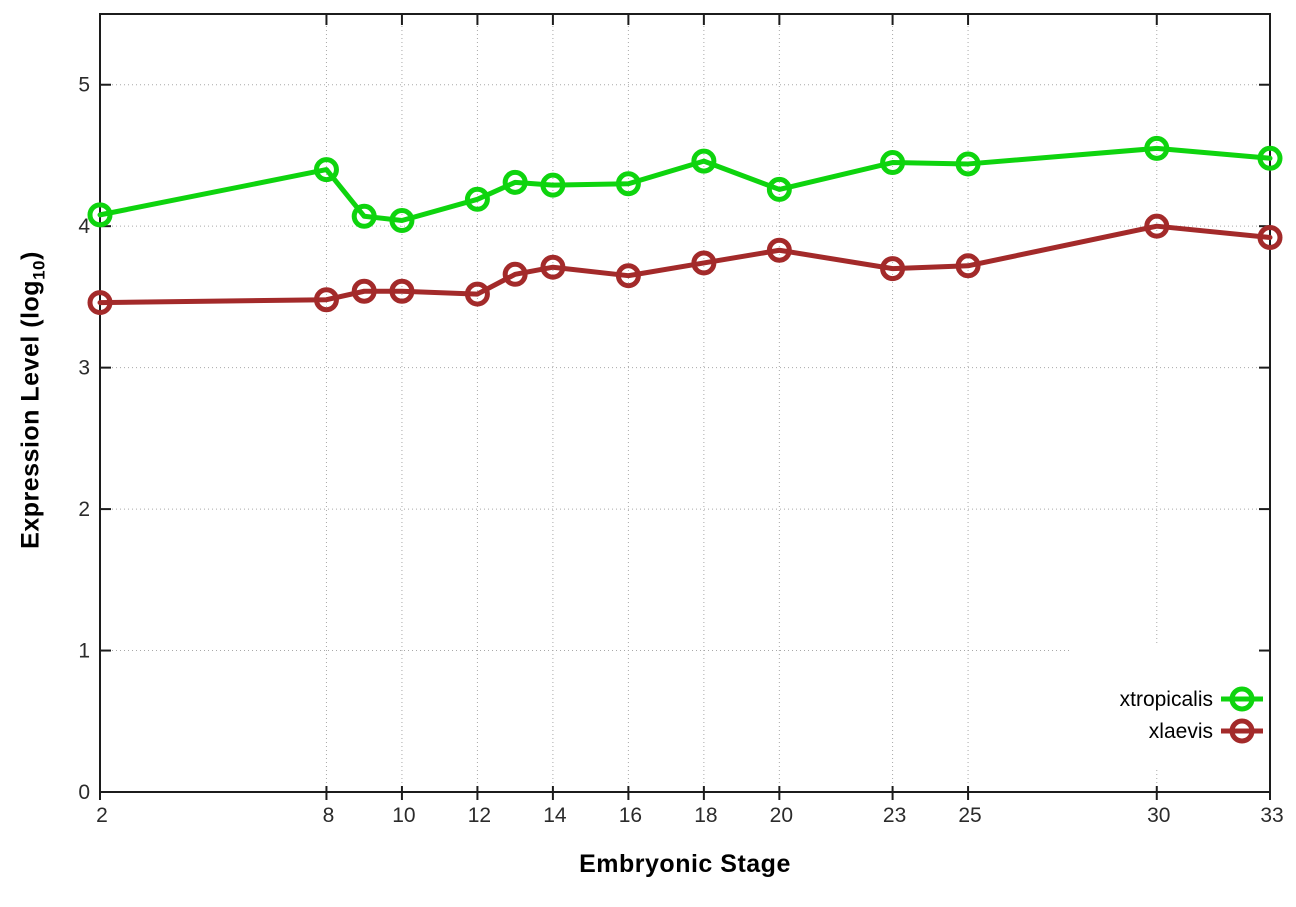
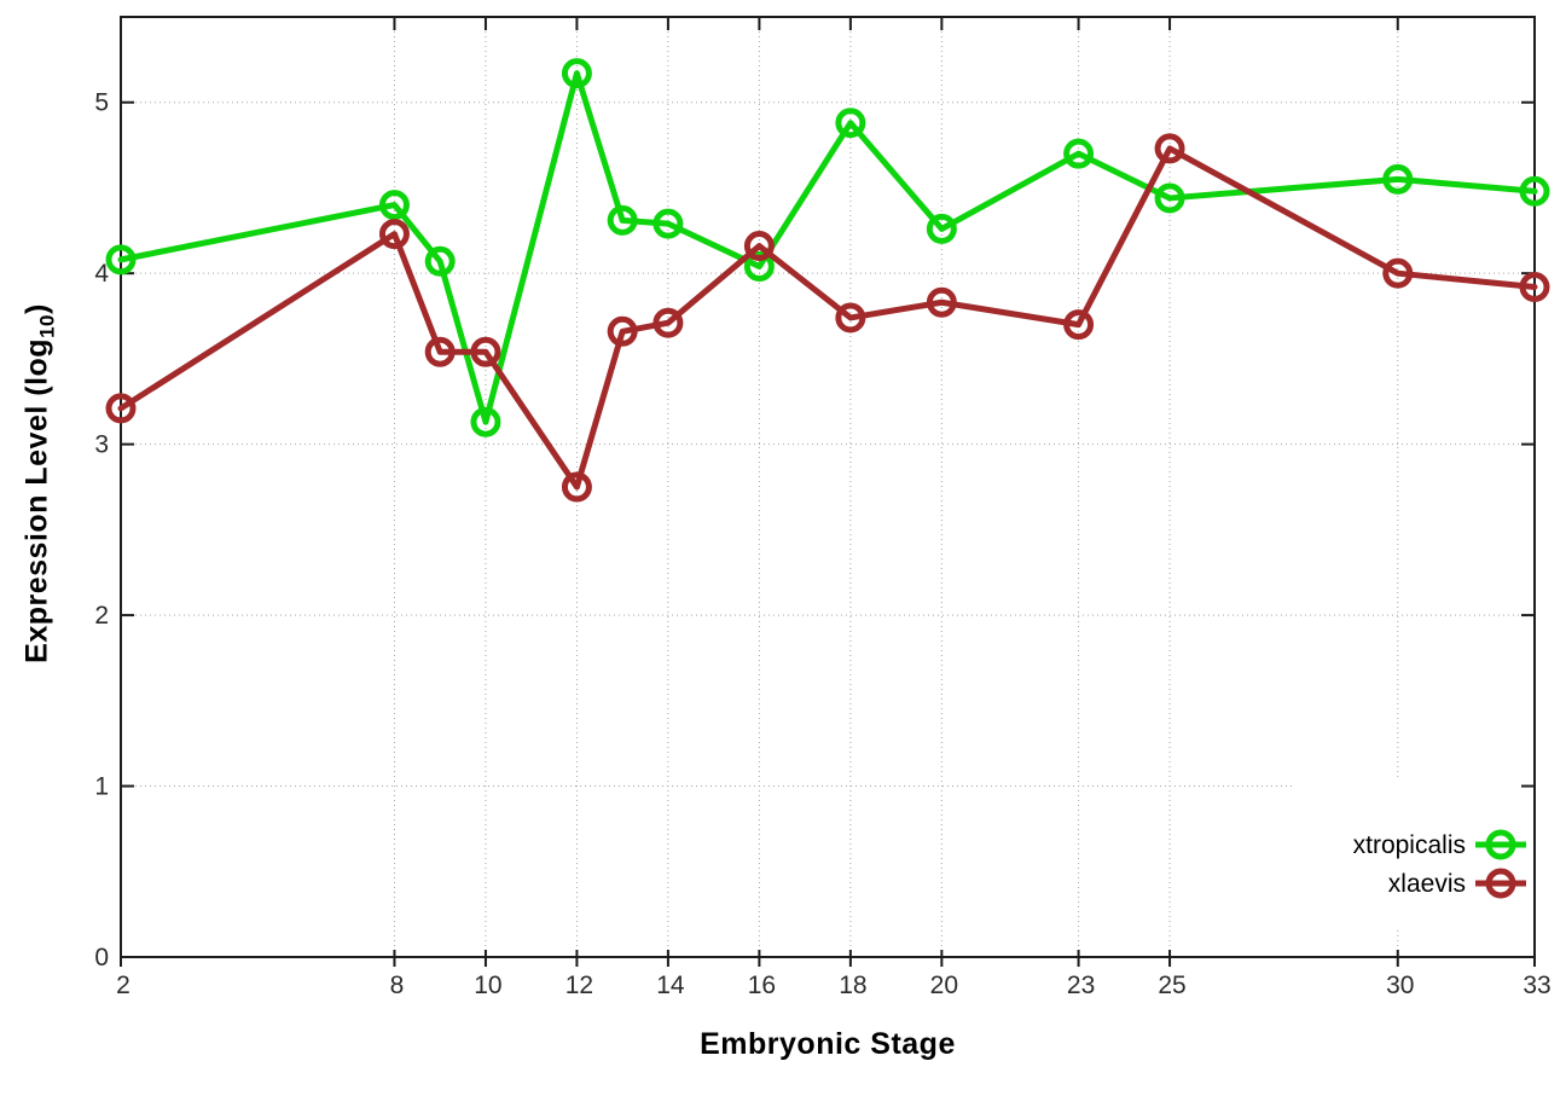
xlaevis/2: 3.46 -> 3.21
xlaevis/8: 3.48 -> 4.23
xtropicalis/10: 4.04 -> 3.13
xtropicalis/12: 4.19 -> 5.17
xlaevis/12: 3.52 -> 2.75
xtropicalis/16: 4.30 -> 4.04
xlaevis/16: 3.65 -> 4.16
xtropicalis/18: 4.46 -> 4.88
xtropicalis/23: 4.45 -> 4.70
xlaevis/25: 3.72 -> 4.73
